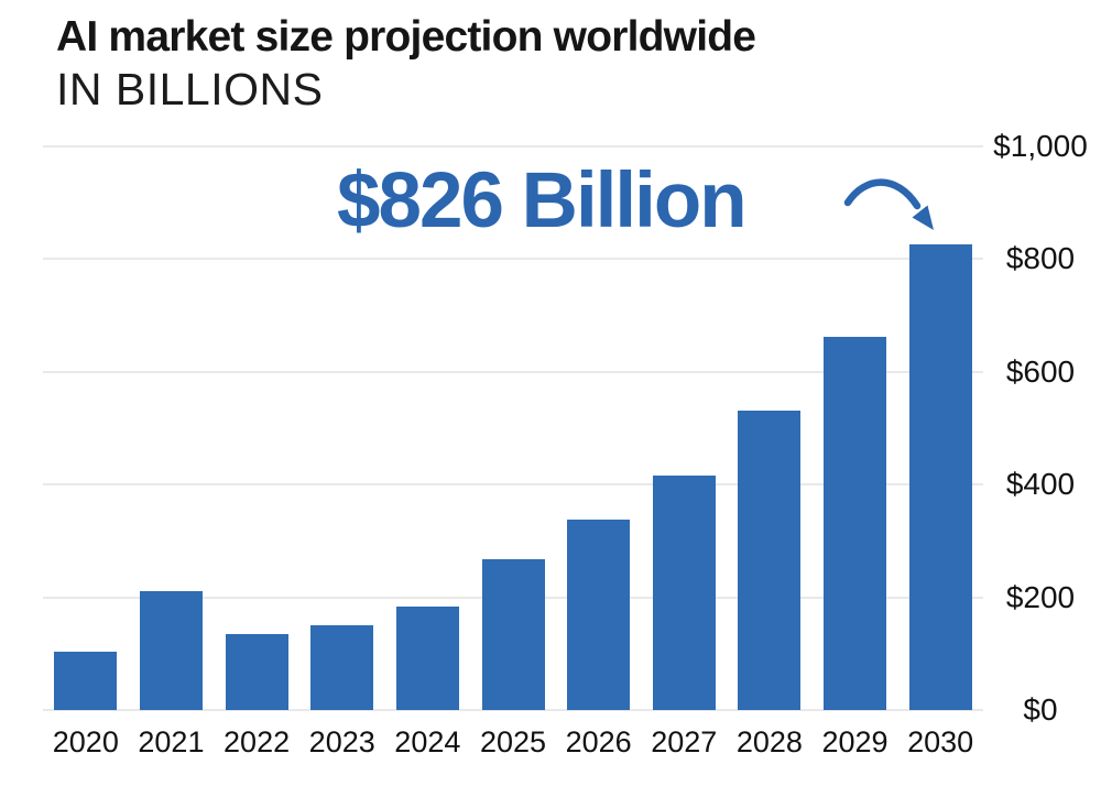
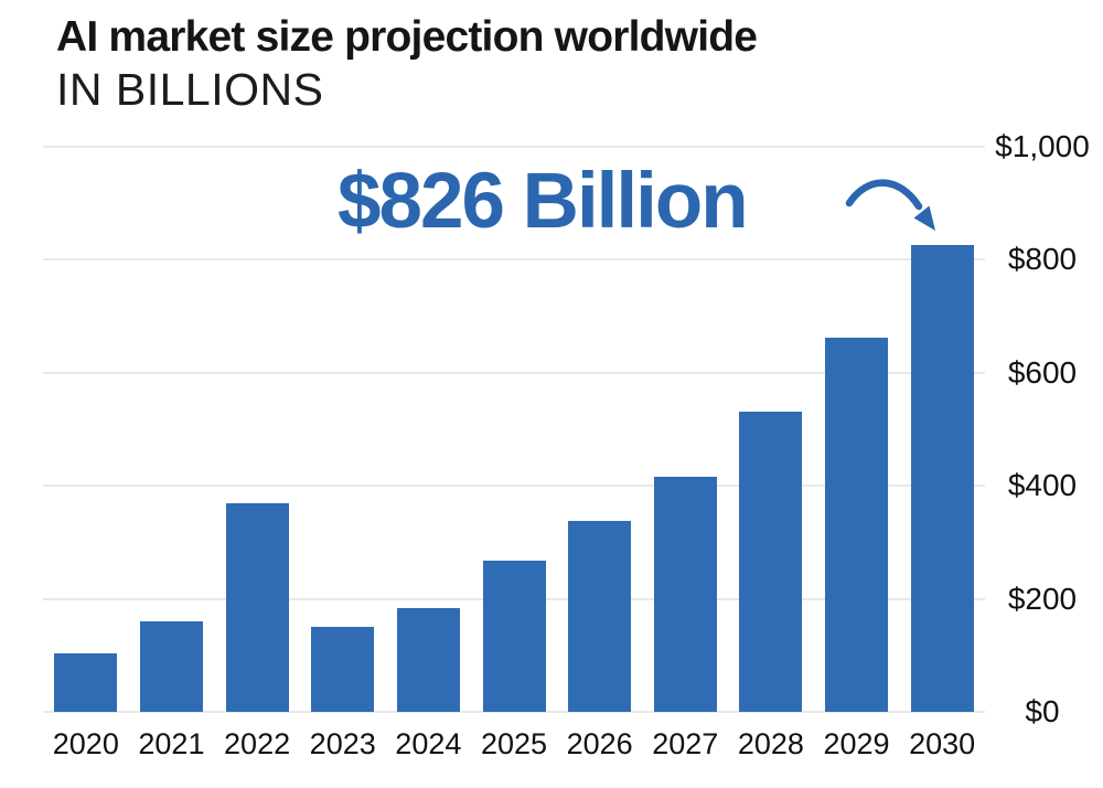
2021: $210 -> $160
2022: $140 -> $370
